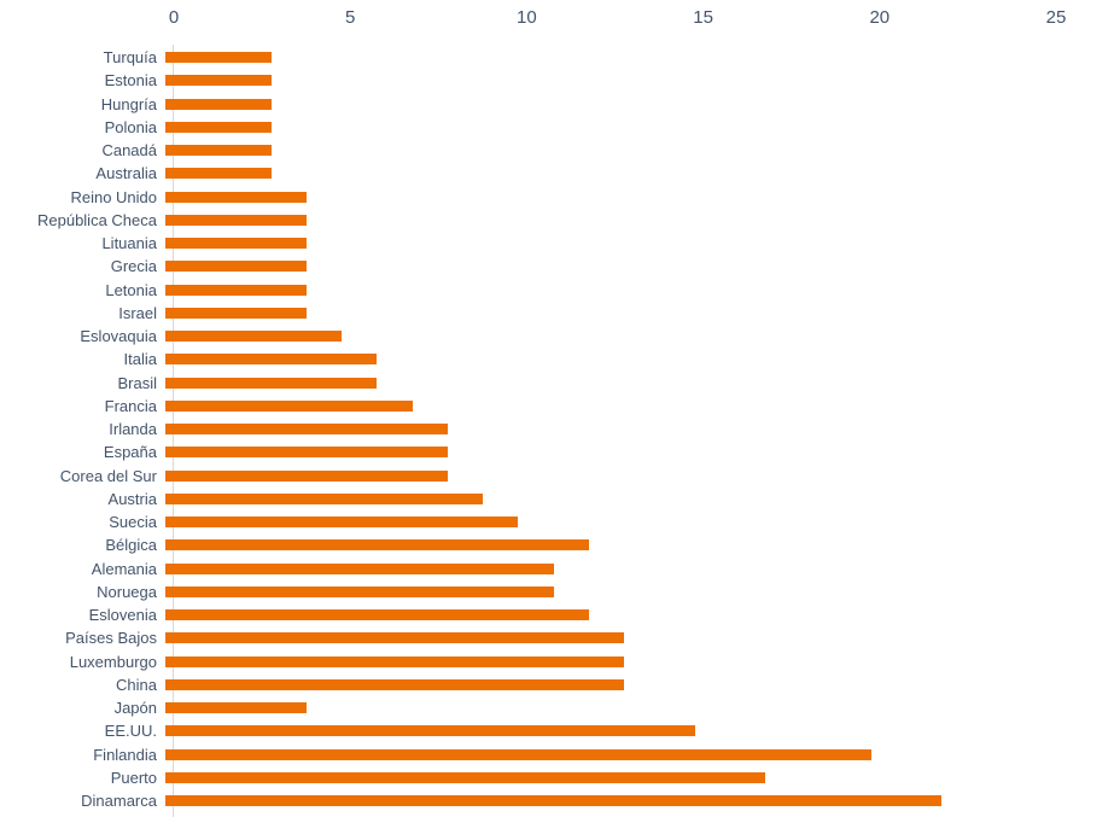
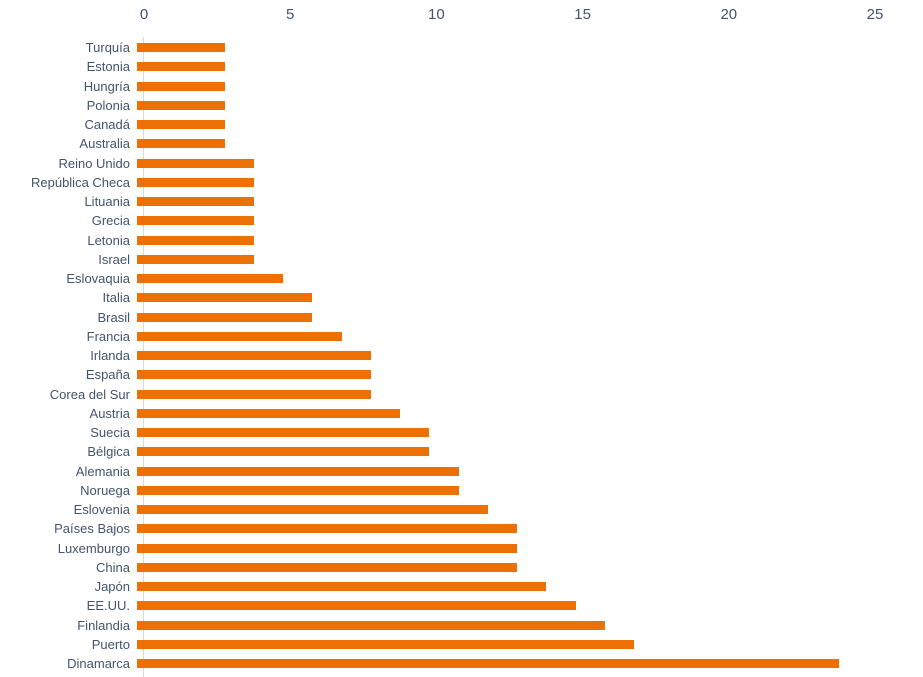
Bélgica: 12 -> 10
Japón: 4 -> 14
Finlandia: 20 -> 16
Dinamarca: 22 -> 24
